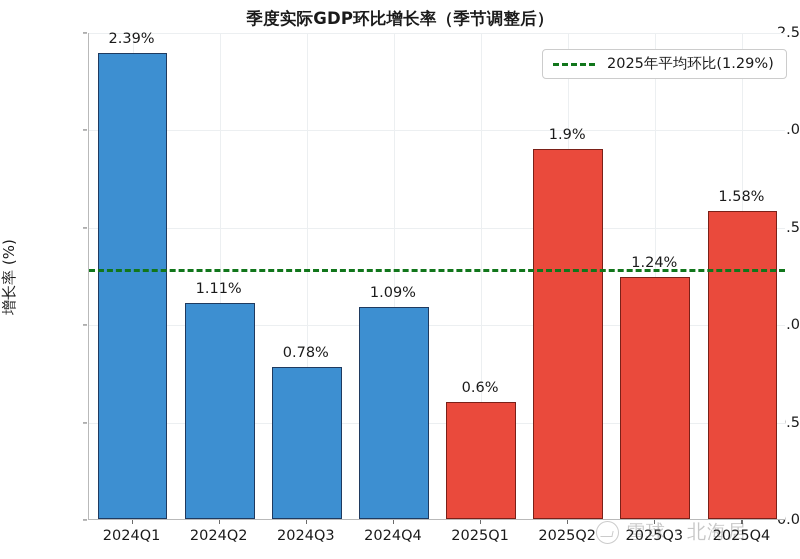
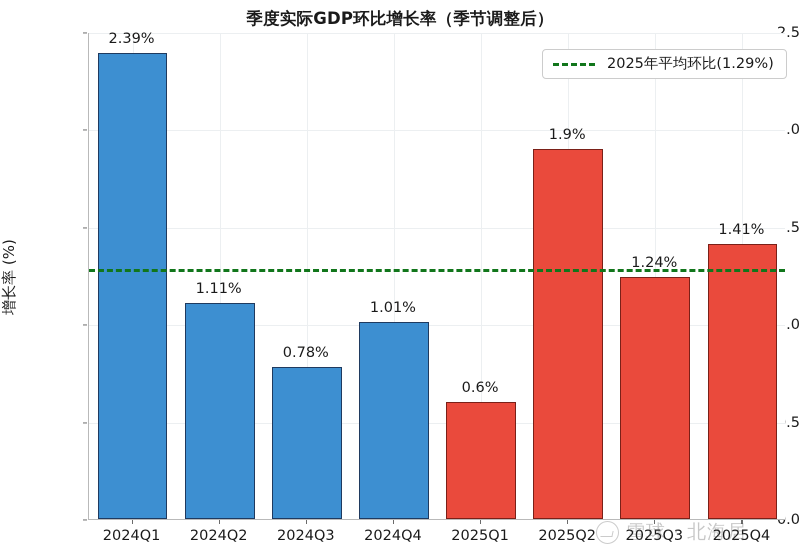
2024Q4: 1.09% -> 1.01%
2025Q4: 1.58% -> 1.41%
